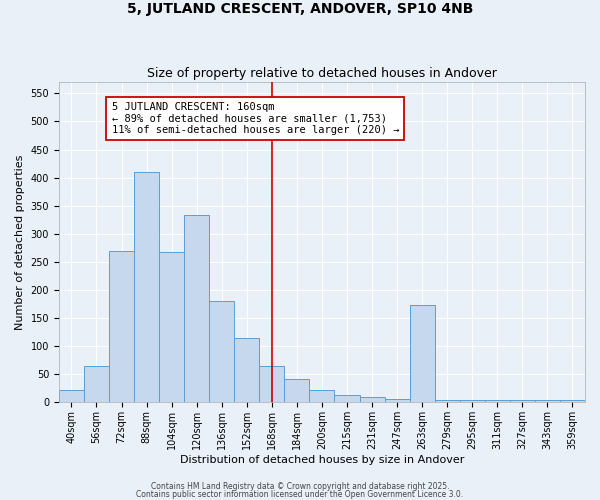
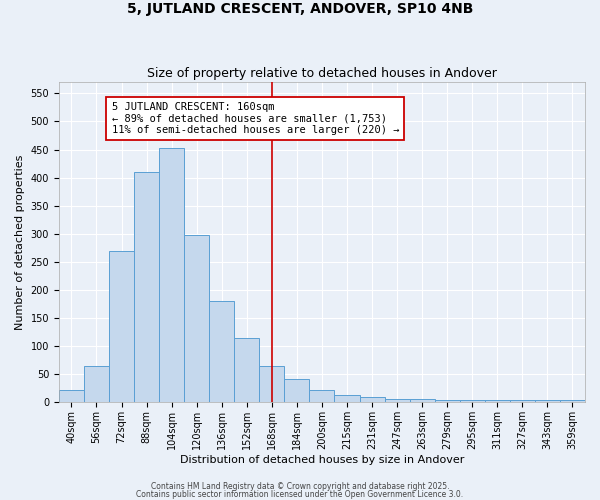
104sqm: 268 -> 453
120sqm: 334 -> 298
263sqm: 174 -> 6
